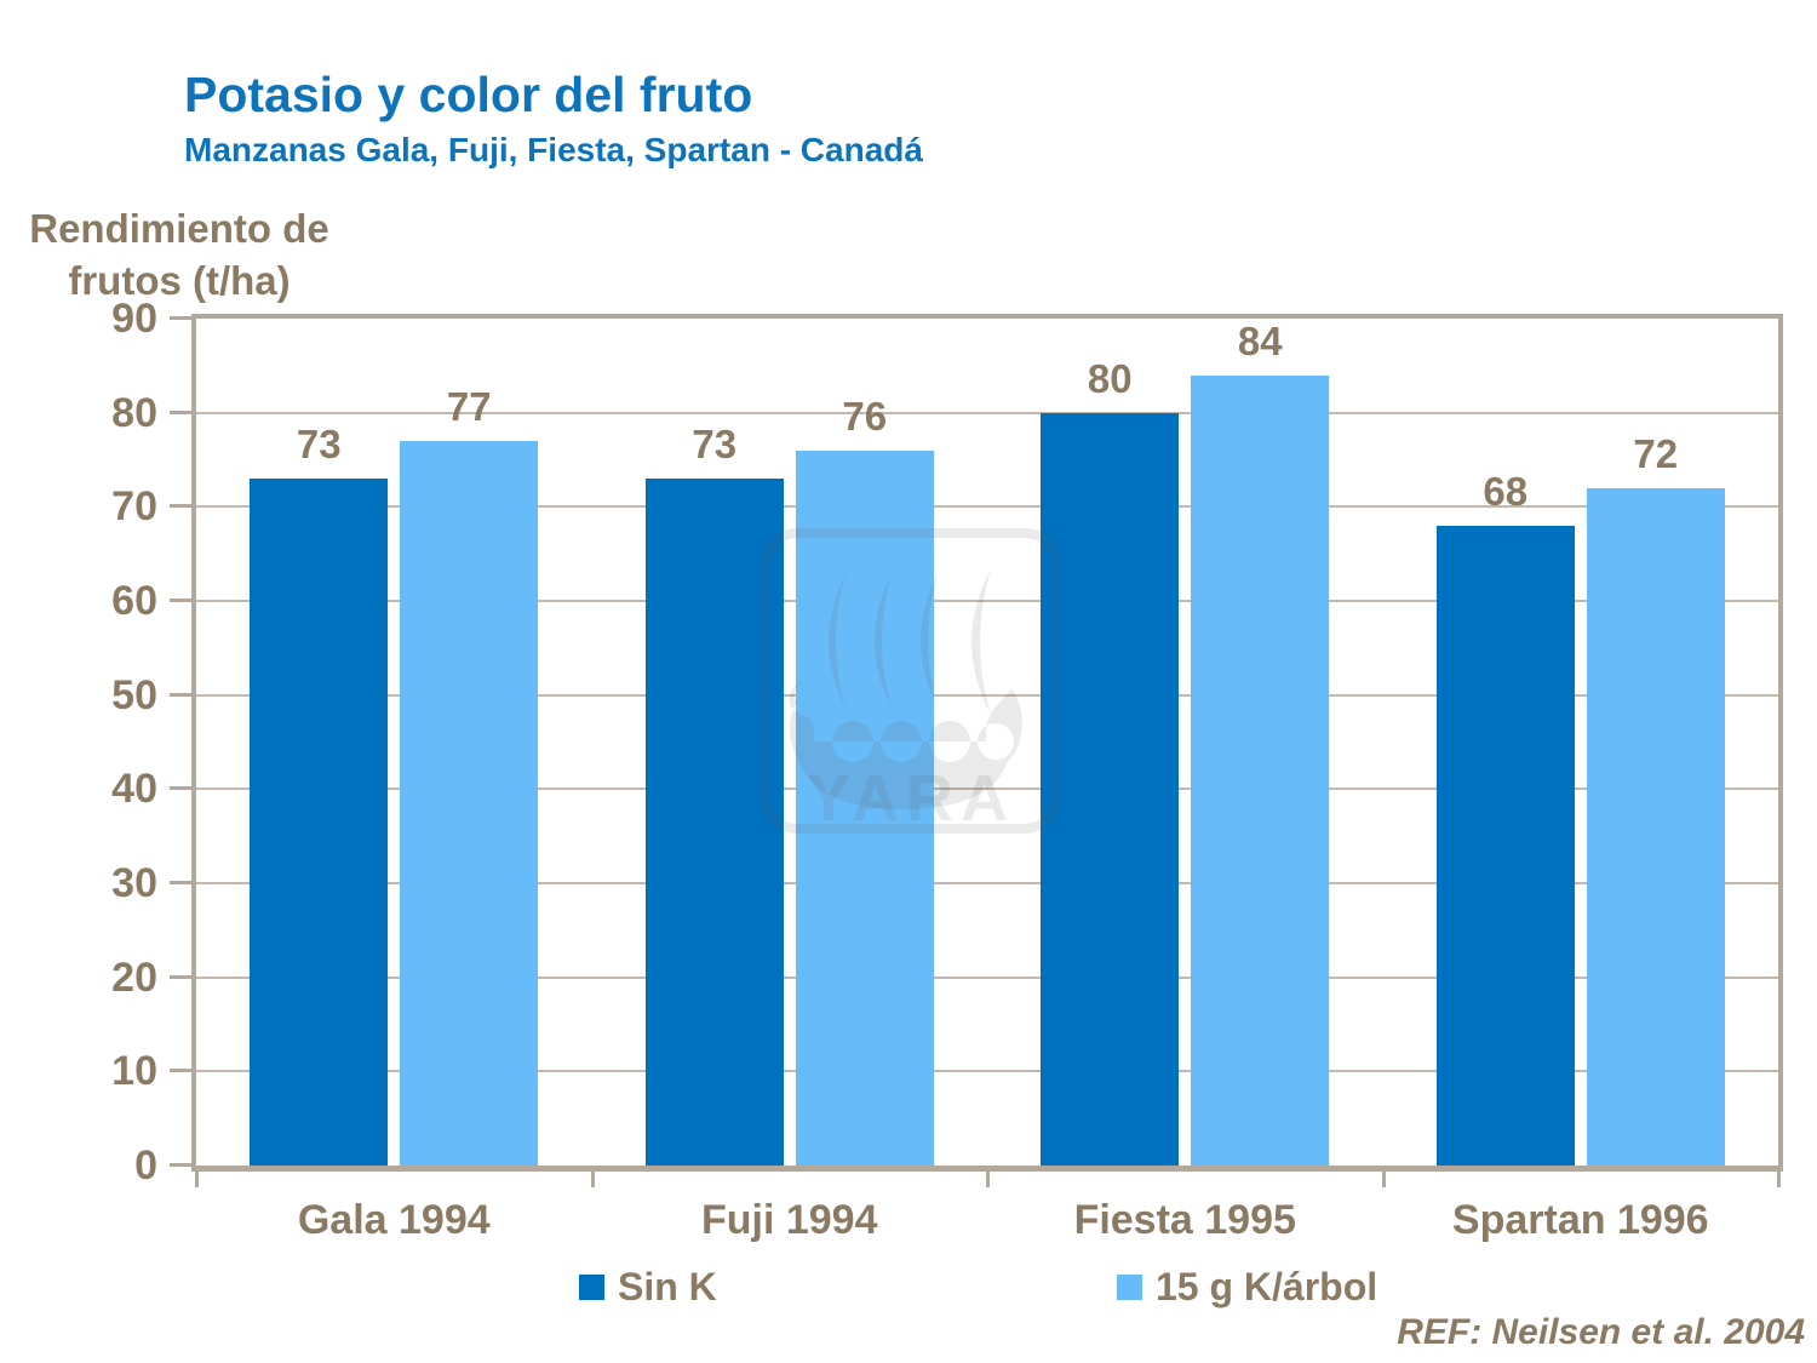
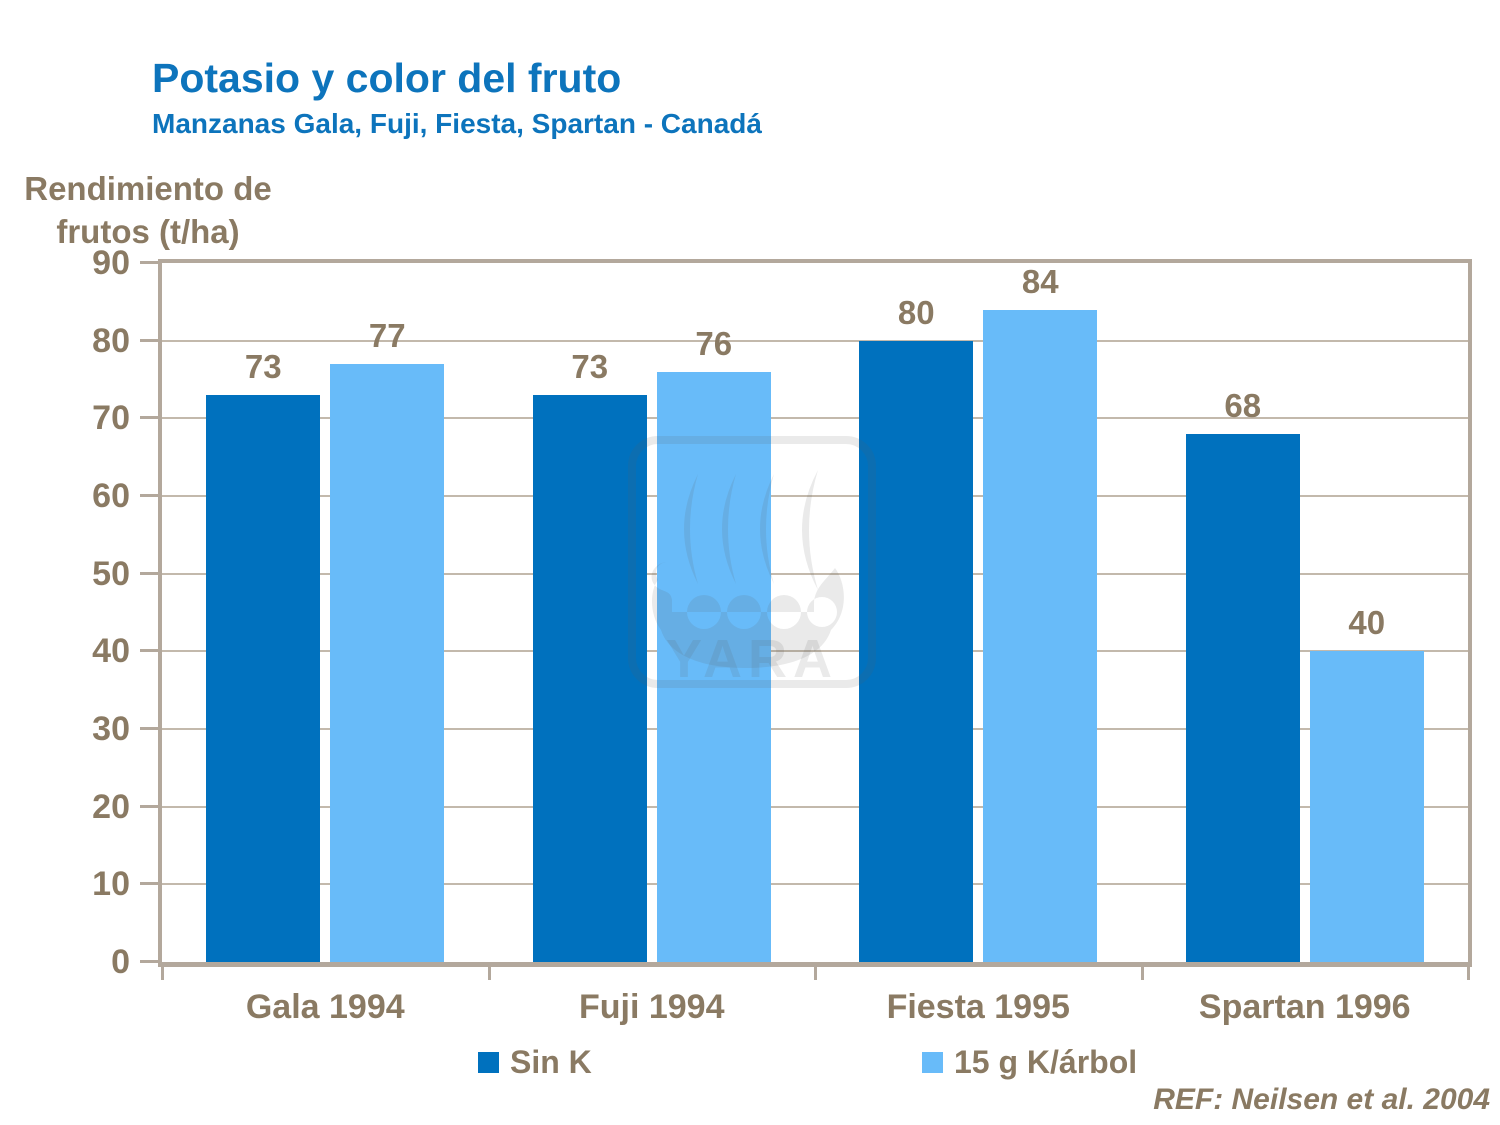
15 g K/árbol/Spartan 1996: 72 -> 40
